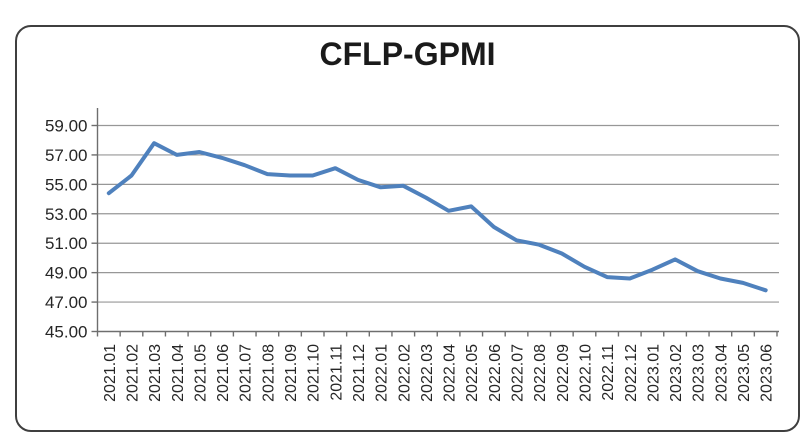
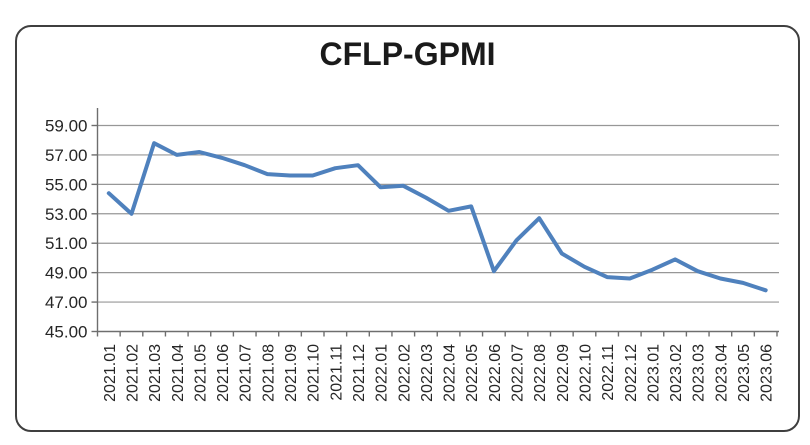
2021.02: 55.6 -> 53.0
2021.12: 55.3 -> 56.3
2022.06: 52.1 -> 49.1
2022.08: 50.9 -> 52.7
